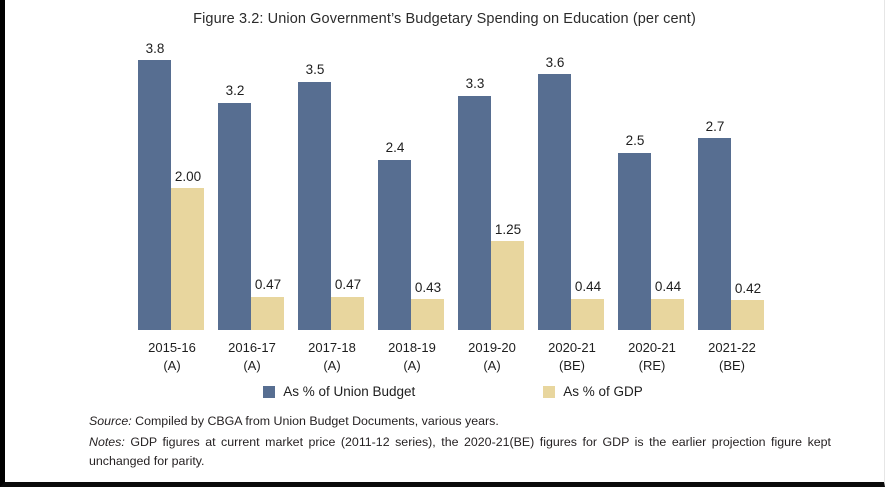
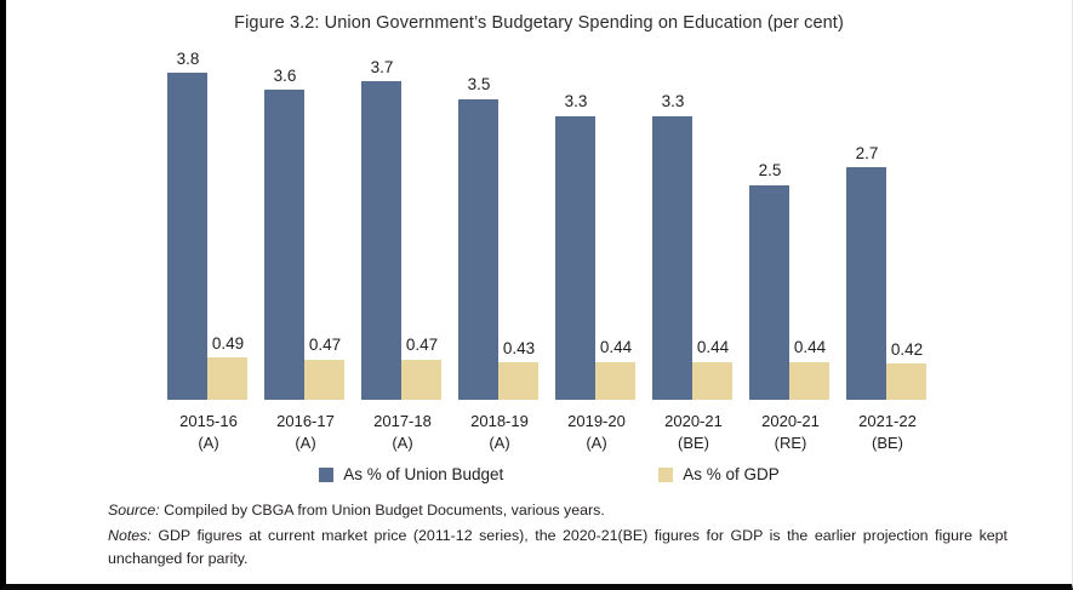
As % of GDP/2015-16 (A): 2.00 -> 0.49
As % of Union Budget/2016-17 (A): 3.2 -> 3.6
As % of Union Budget/2017-18 (A): 3.5 -> 3.7
As % of Union Budget/2018-19 (A): 2.4 -> 3.5
As % of GDP/2019-20 (A): 1.25 -> 0.44
As % of Union Budget/2020-21 (BE): 3.6 -> 3.3
